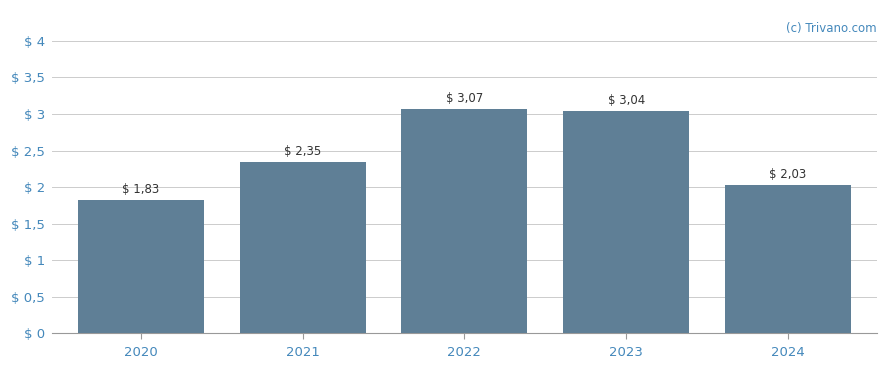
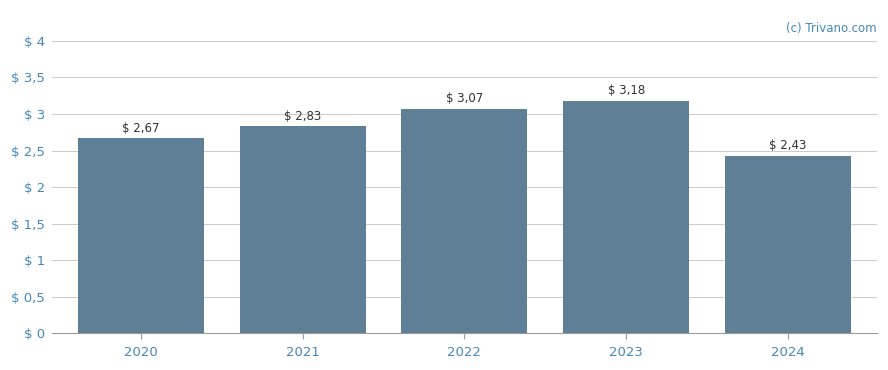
2020: 1,83 -> 2,67
2021: 2,35 -> 2,83
2023: 3,04 -> 3,18
2024: 2,03 -> 2,43
